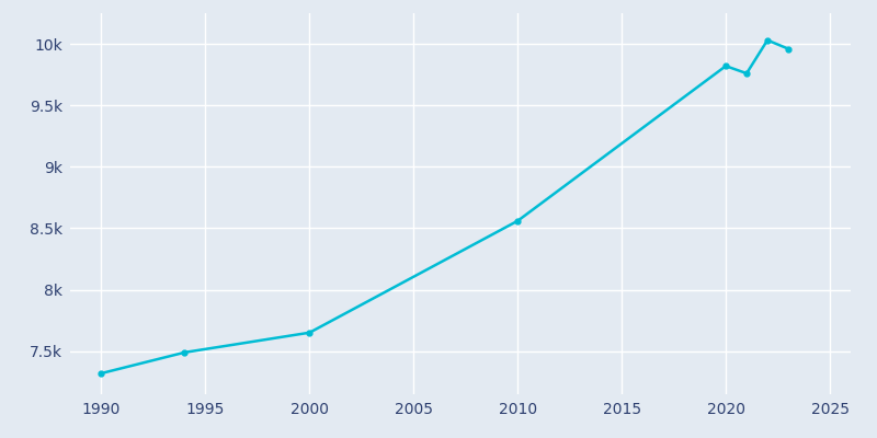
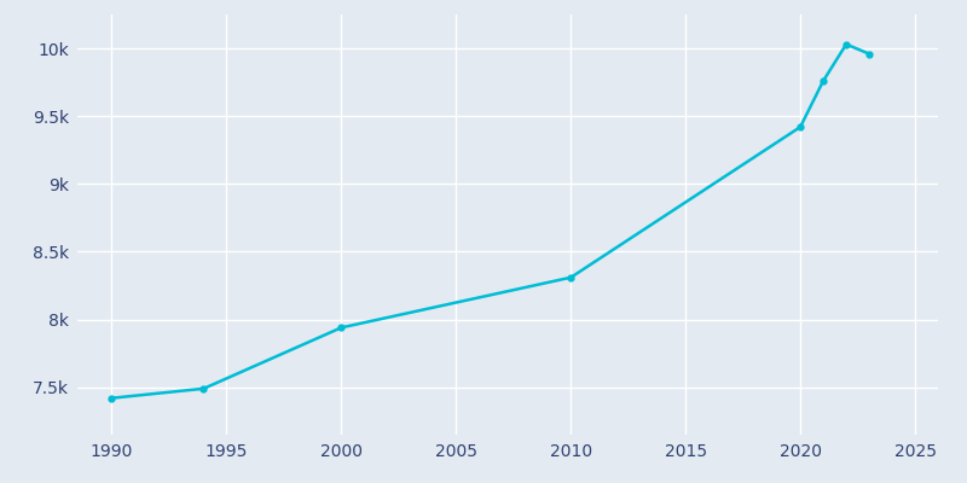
1990: 7.32k -> 7.42k
2000: 7.65k -> 7.94k
2010: 8.56k -> 8.31k
2020: 9.82k -> 9.42k
